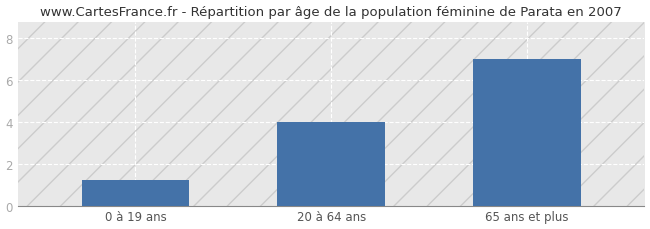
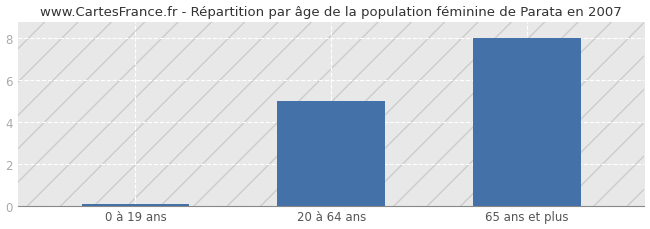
0 à 19 ans: 1.20 -> 0.07
20 à 64 ans: 4.00 -> 5.00
65 ans et plus: 7.00 -> 8.00
